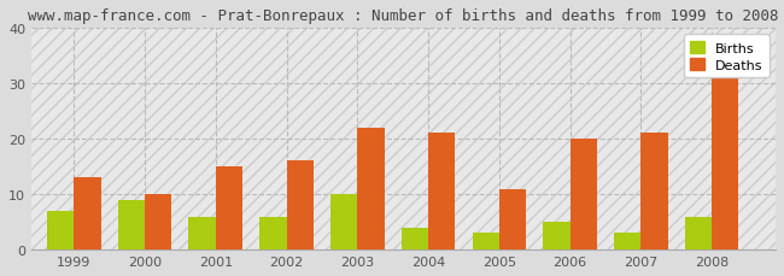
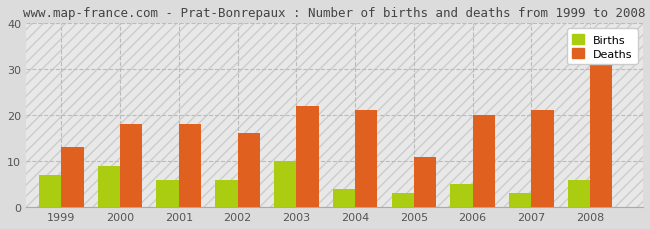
Deaths/2000: 10 -> 18
Deaths/2001: 15 -> 18
